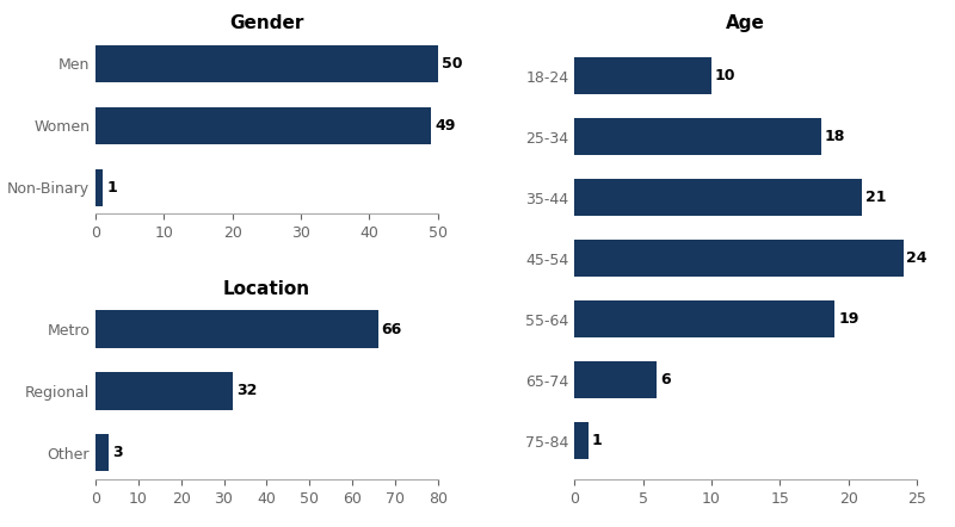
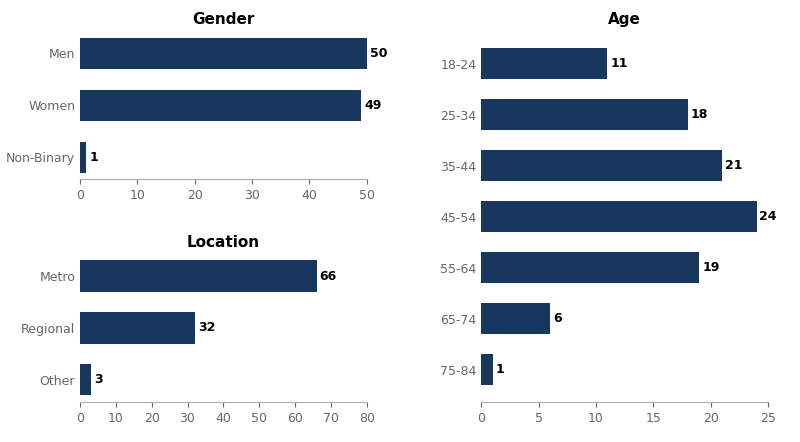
Age/18-24: 10 -> 11
